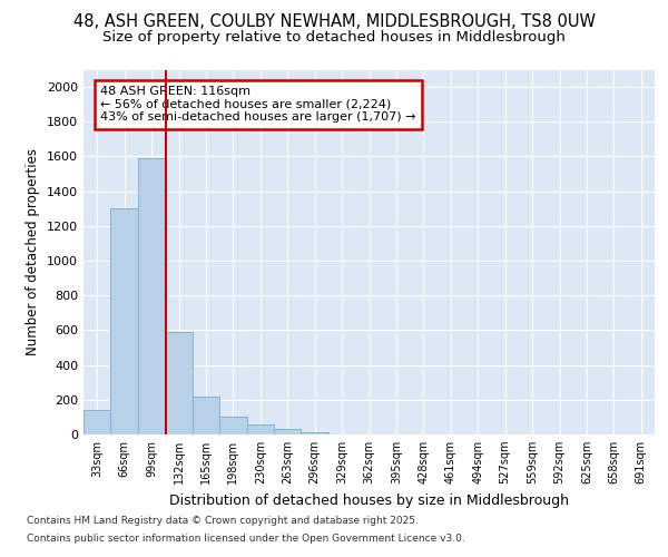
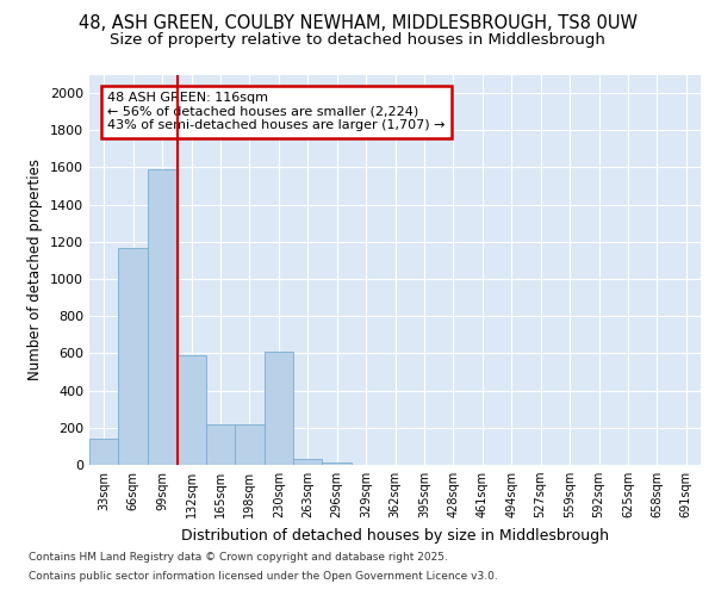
66sqm: 1300 -> 1170
198sqm: 100 -> 220
230sqm: 60 -> 610
